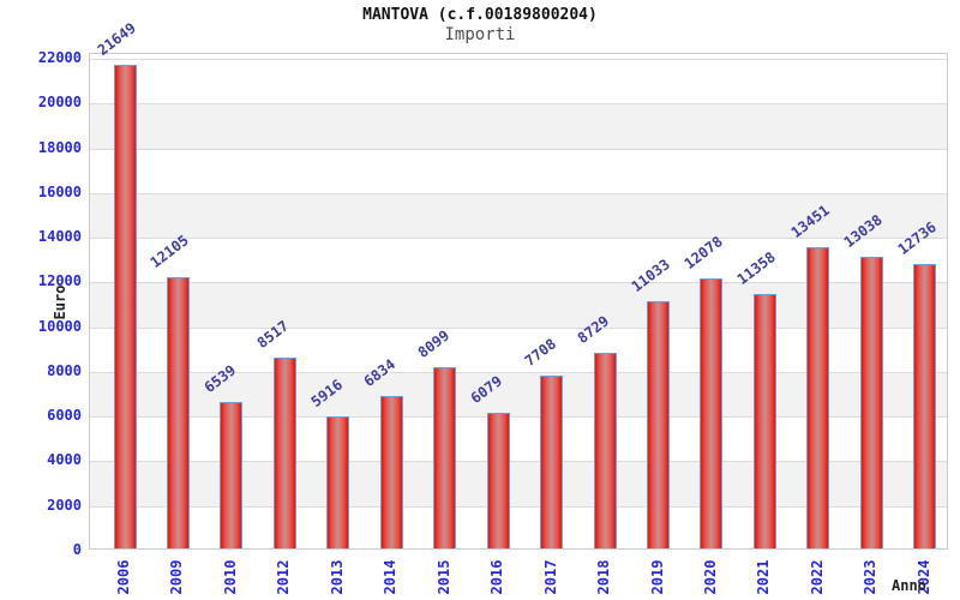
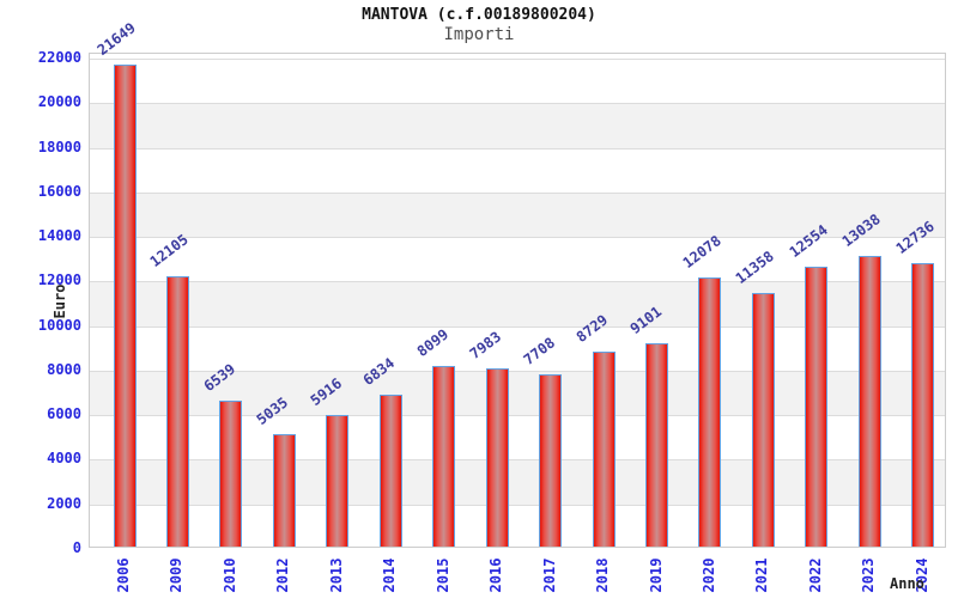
2012: 8517 -> 5035
2016: 6079 -> 7983
2019: 11033 -> 9101
2022: 13451 -> 12554
